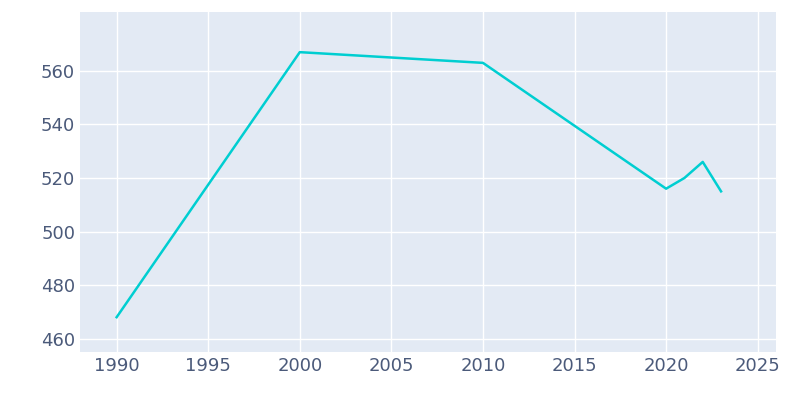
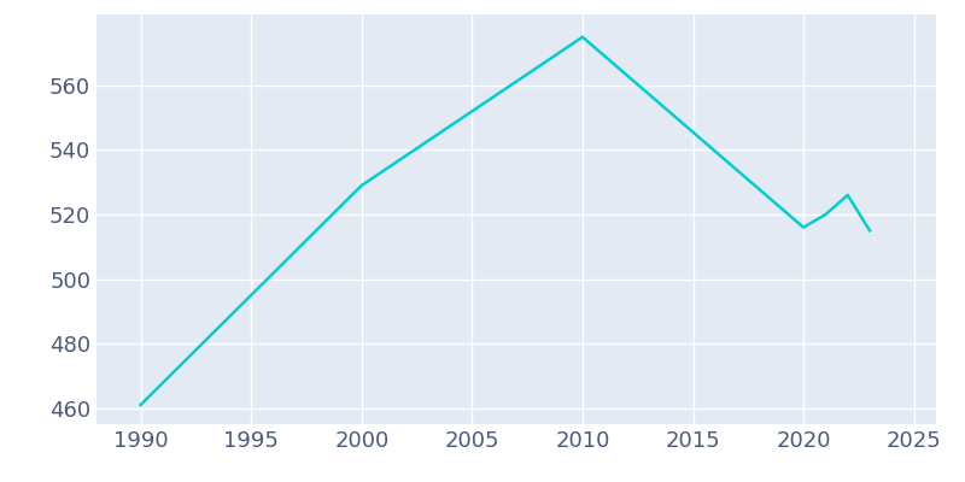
1990: 468 -> 461
2000: 567 -> 529
2010: 563 -> 575
